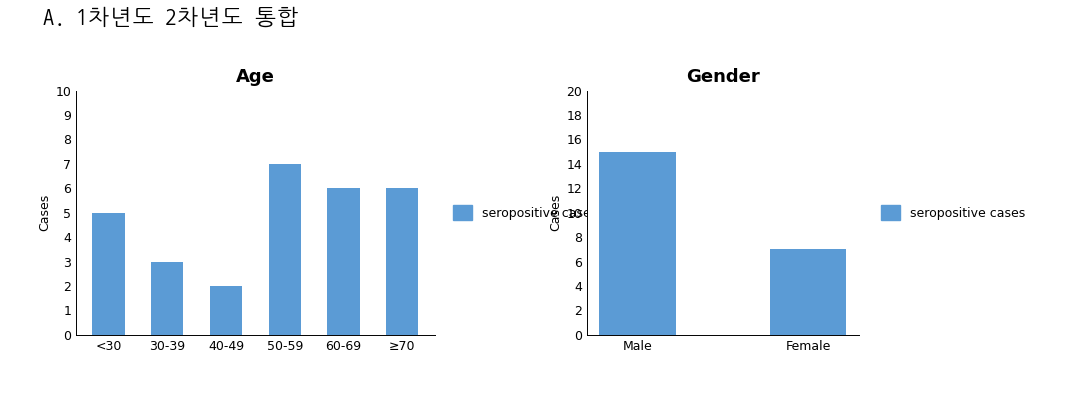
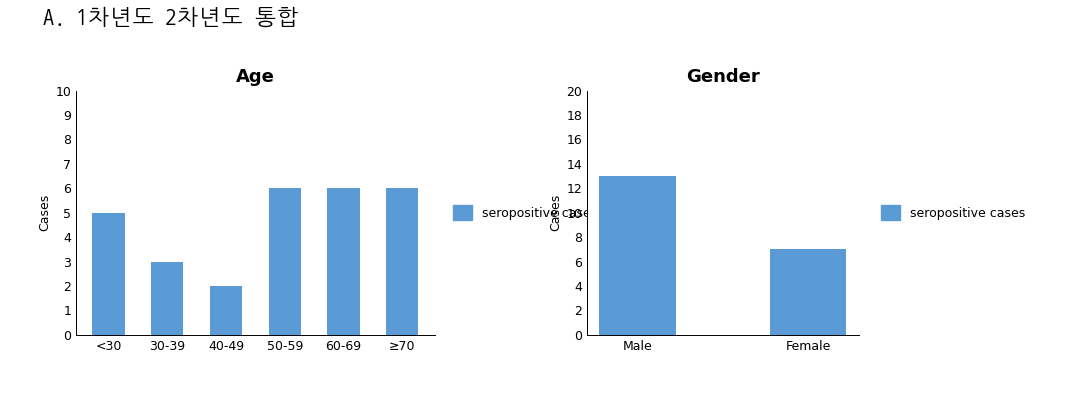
Age/50-59: 7 -> 6
Gender/Male: 15 -> 13
